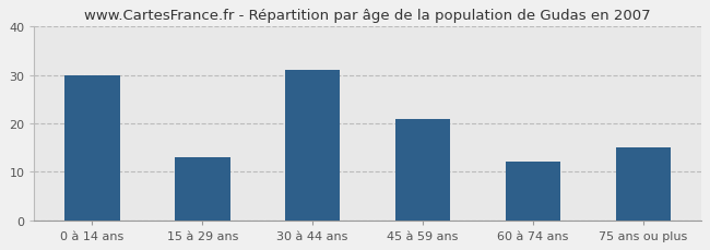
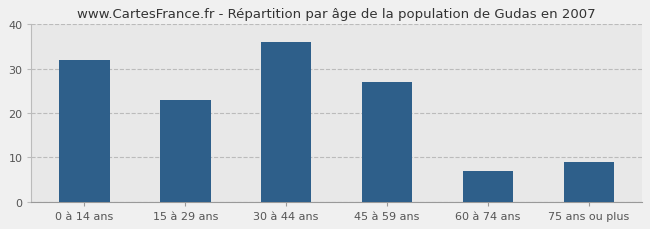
0 à 14 ans: 30 -> 32
15 à 29 ans: 13 -> 23
30 à 44 ans: 31 -> 36
45 à 59 ans: 21 -> 27
60 à 74 ans: 12 -> 7
75 ans ou plus: 15 -> 9
